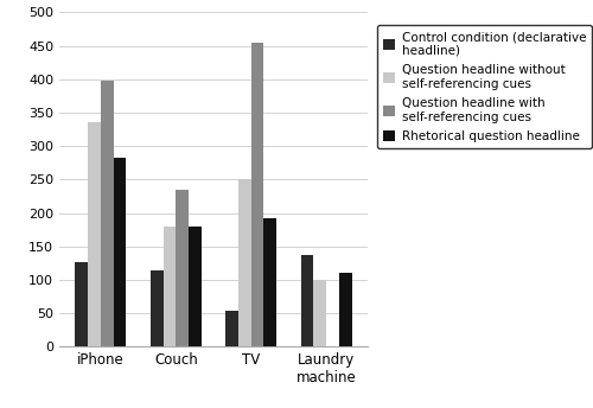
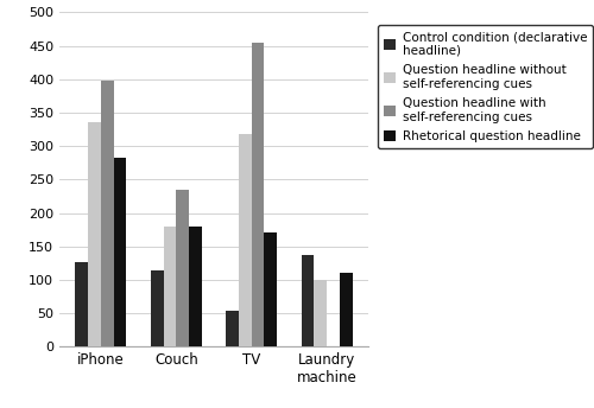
Question headline without self-referencing cues/TV: 250 -> 318
Rhetorical question headline/TV: 193 -> 170
